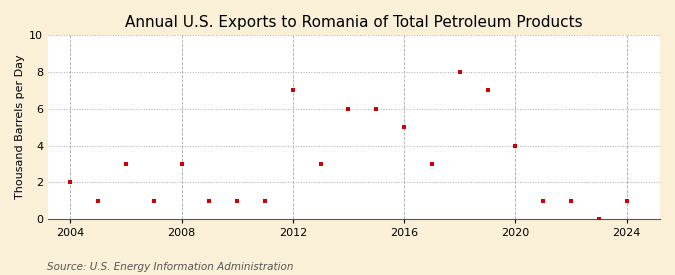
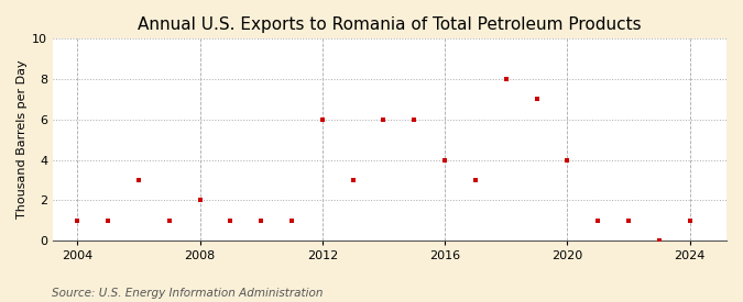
2004: 2 -> 1
2008: 3 -> 2
2012: 7 -> 6
2016: 5 -> 4
